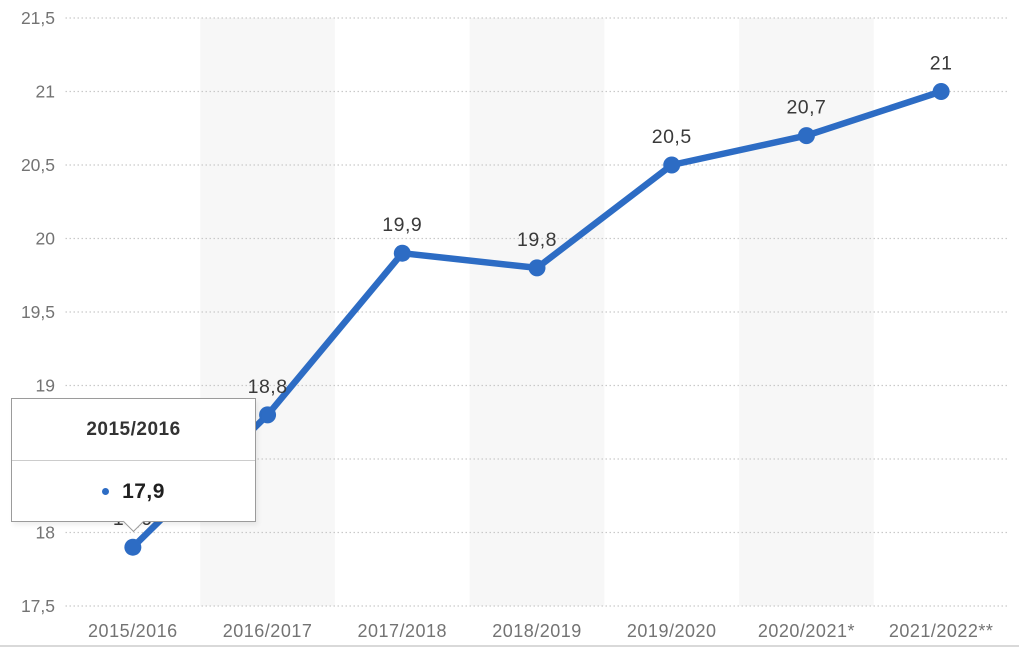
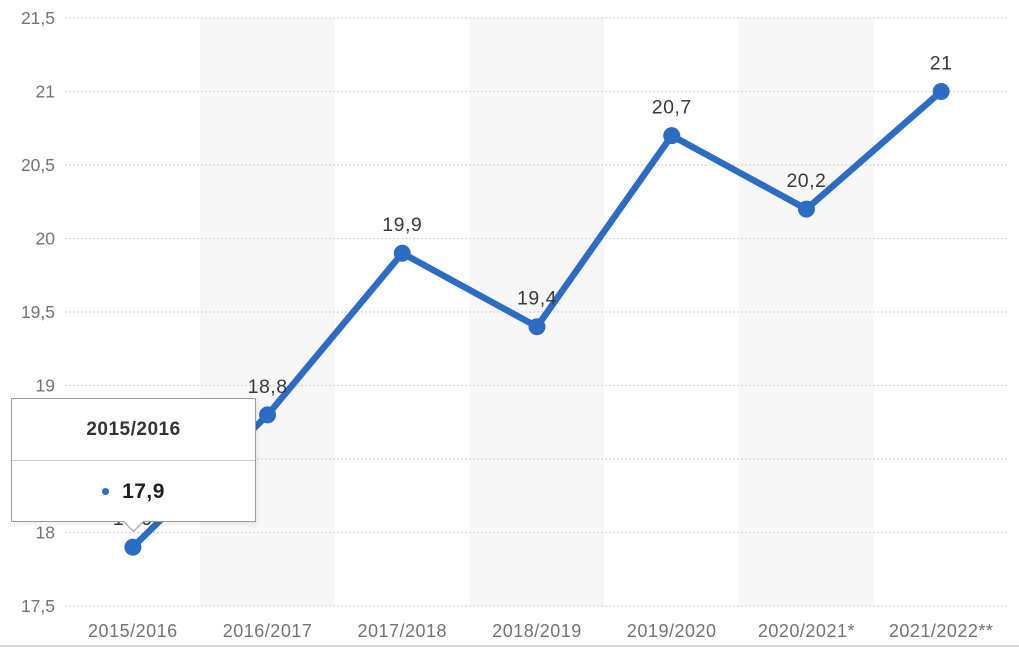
2018/2019: 19,8 -> 19,4
2019/2020: 20,5 -> 20,7
2020/2021*: 20,7 -> 20,2
